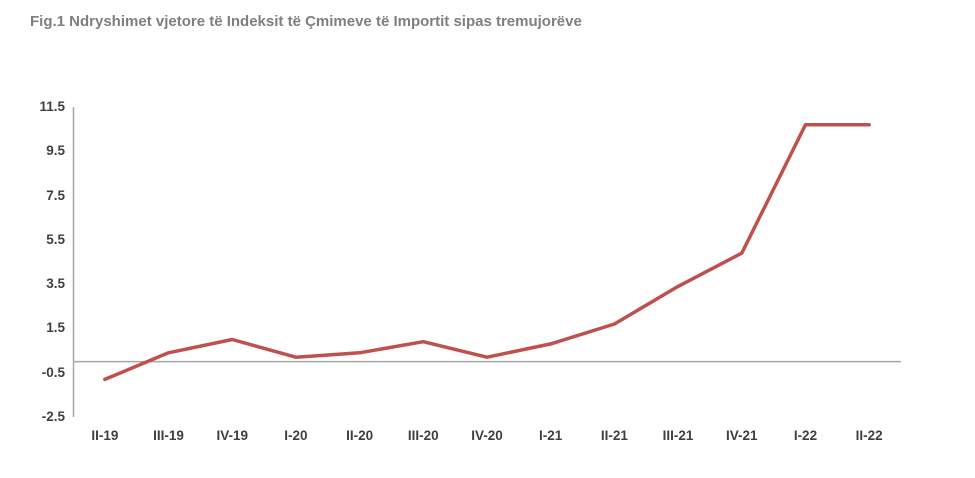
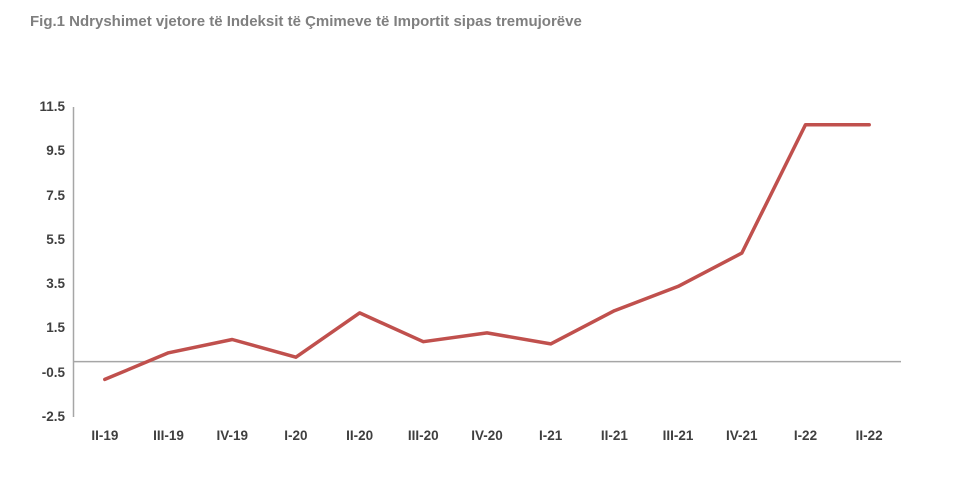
II-20: 0.4 -> 2.2
IV-20: 0.2 -> 1.3
II-21: 1.7 -> 2.3
